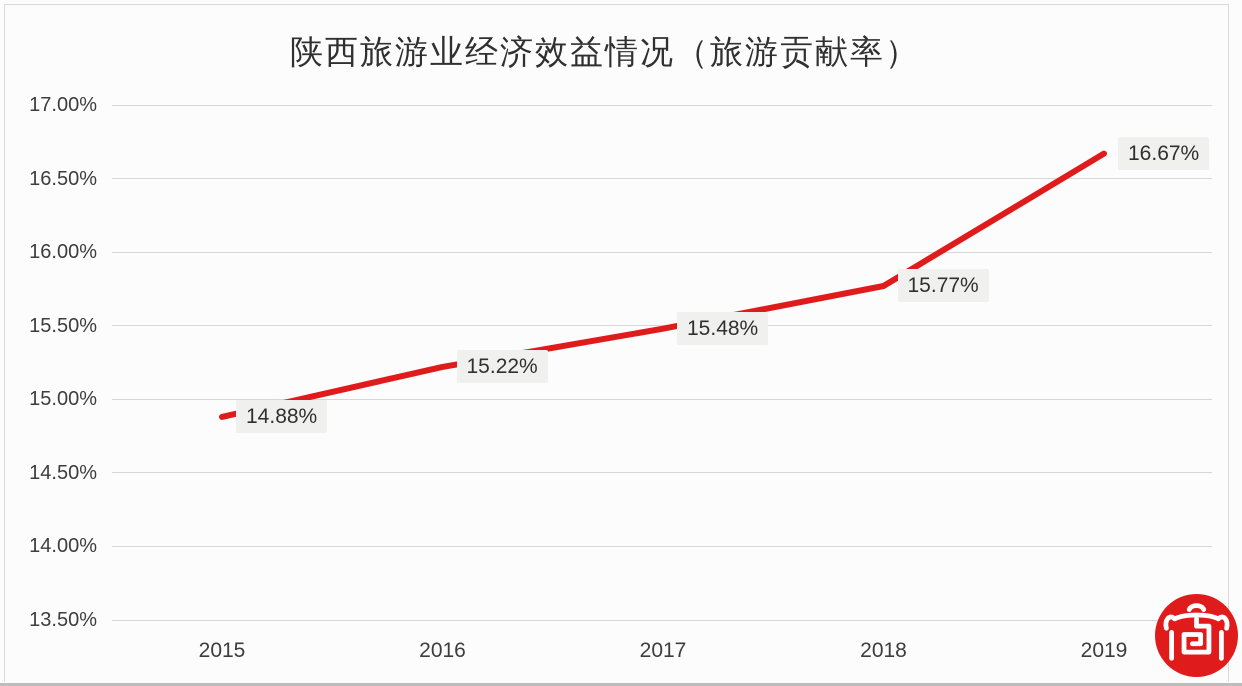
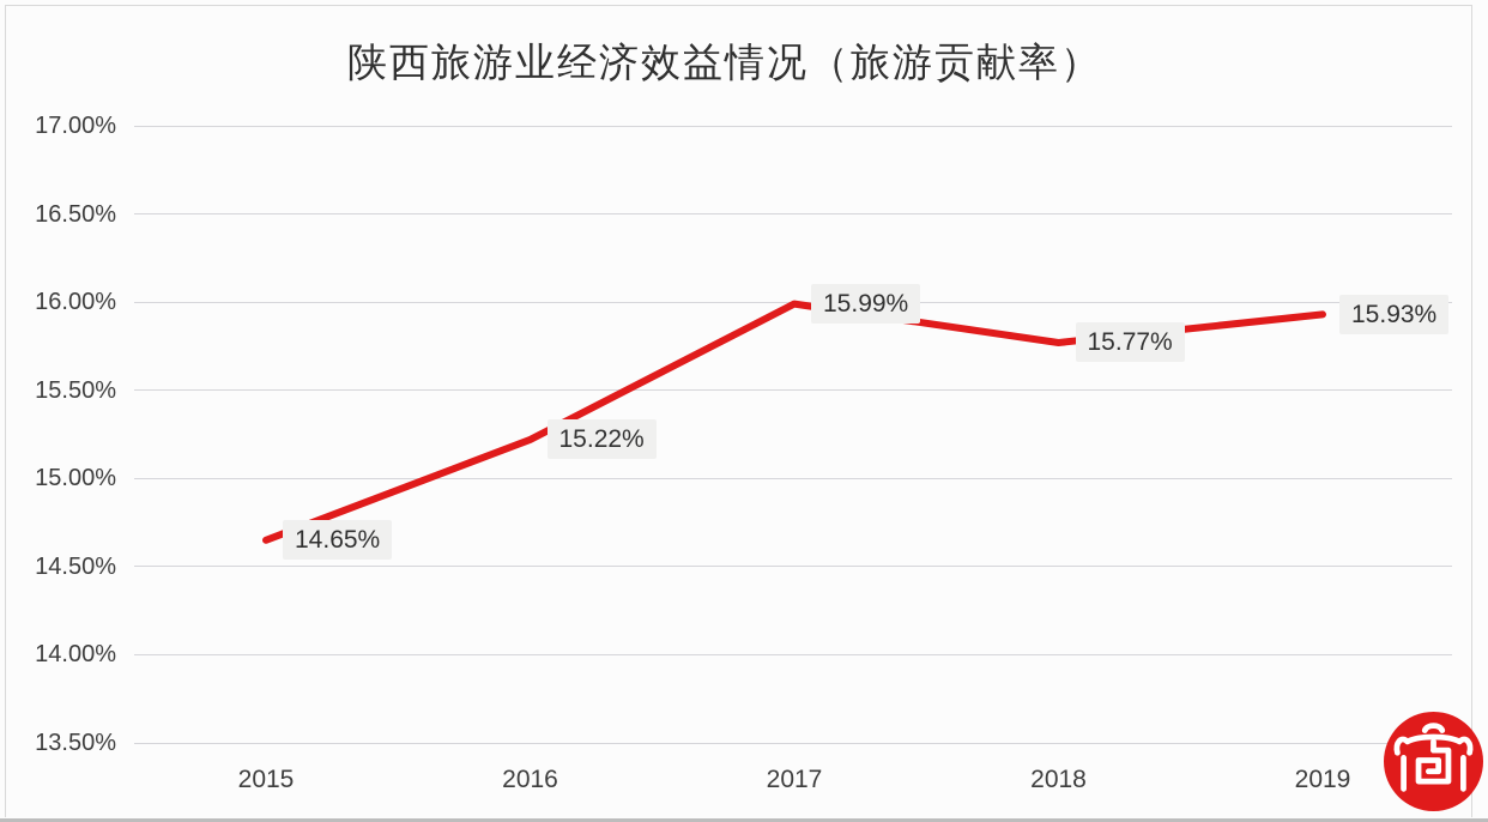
2015: 14.88% -> 14.65%
2017: 15.48% -> 15.99%
2019: 16.67% -> 15.93%
